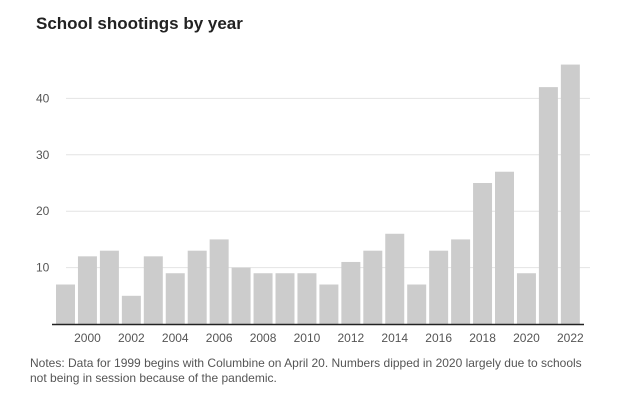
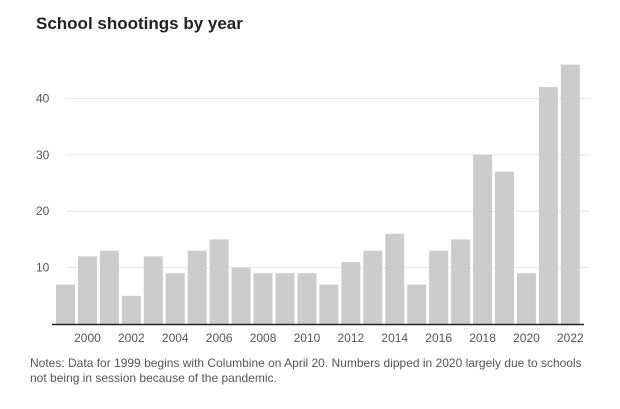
2018: 25 -> 30
